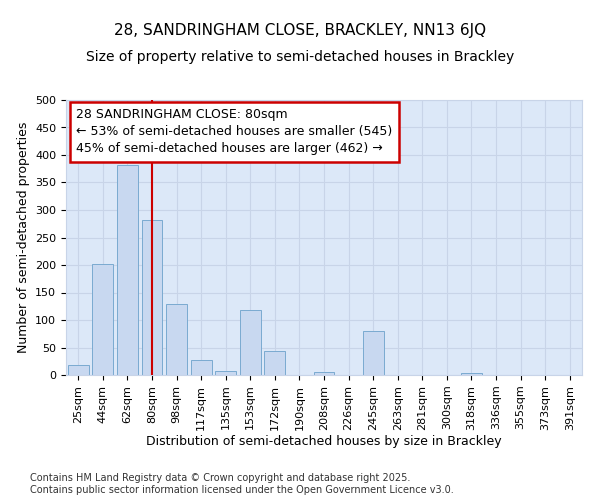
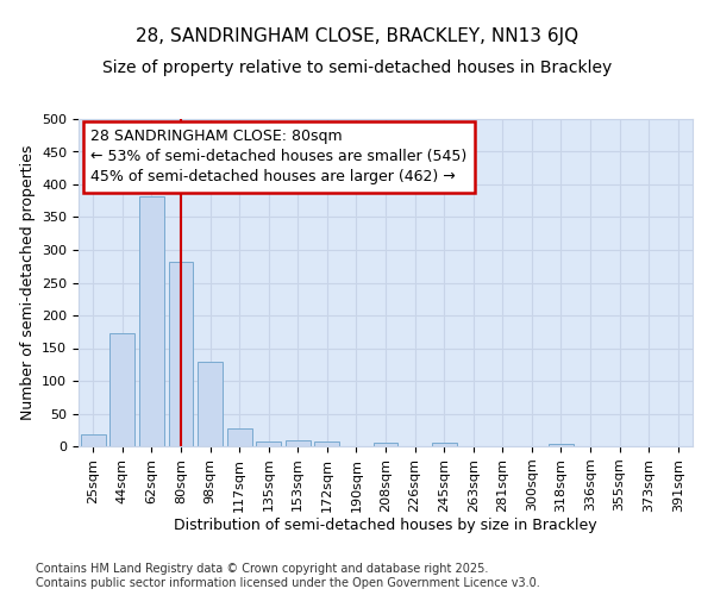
44sqm: 202 -> 172
153sqm: 118 -> 9
172sqm: 44 -> 7
245sqm: 80 -> 5
